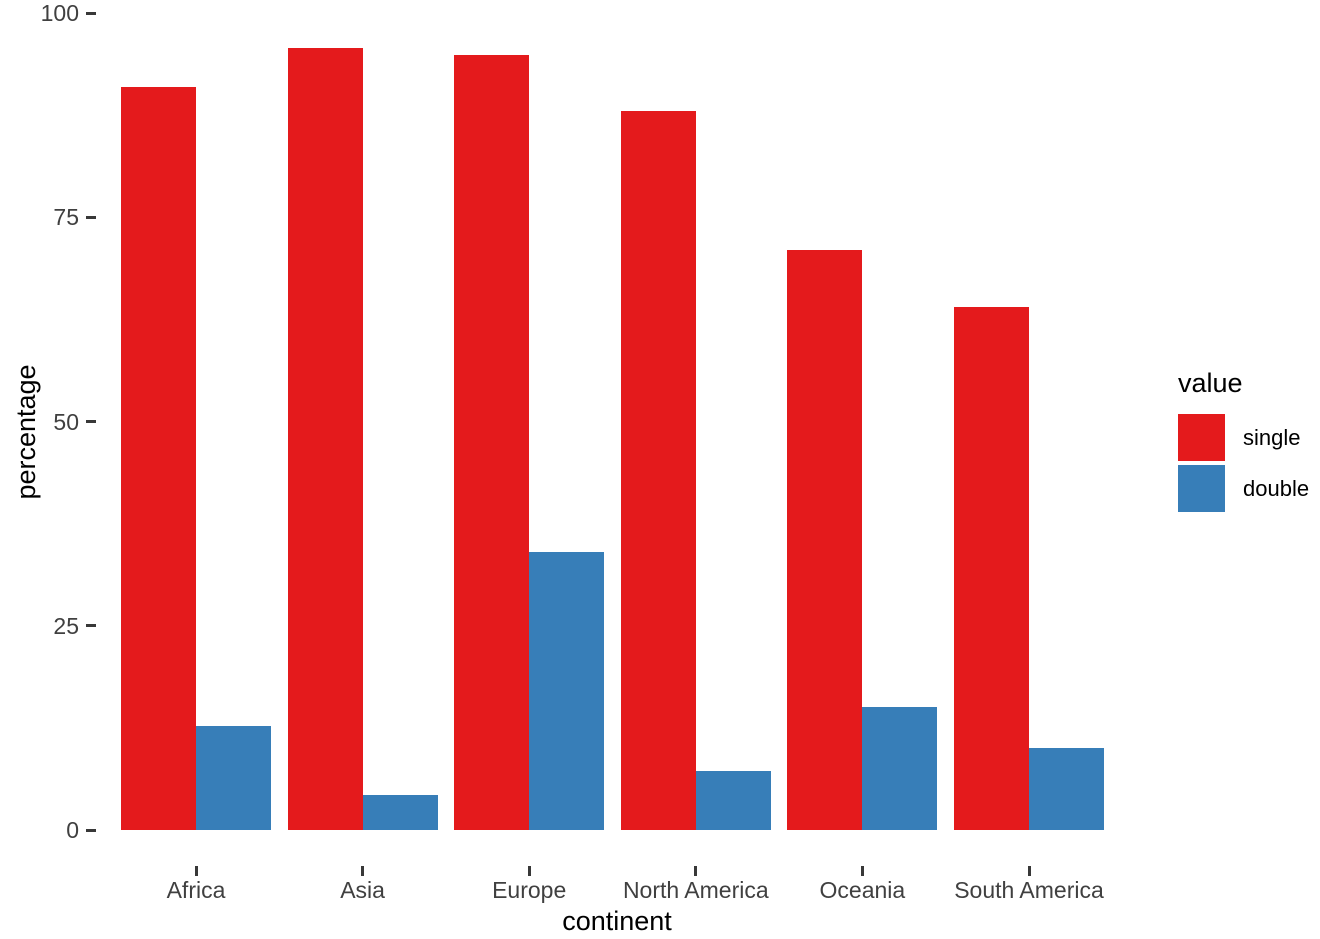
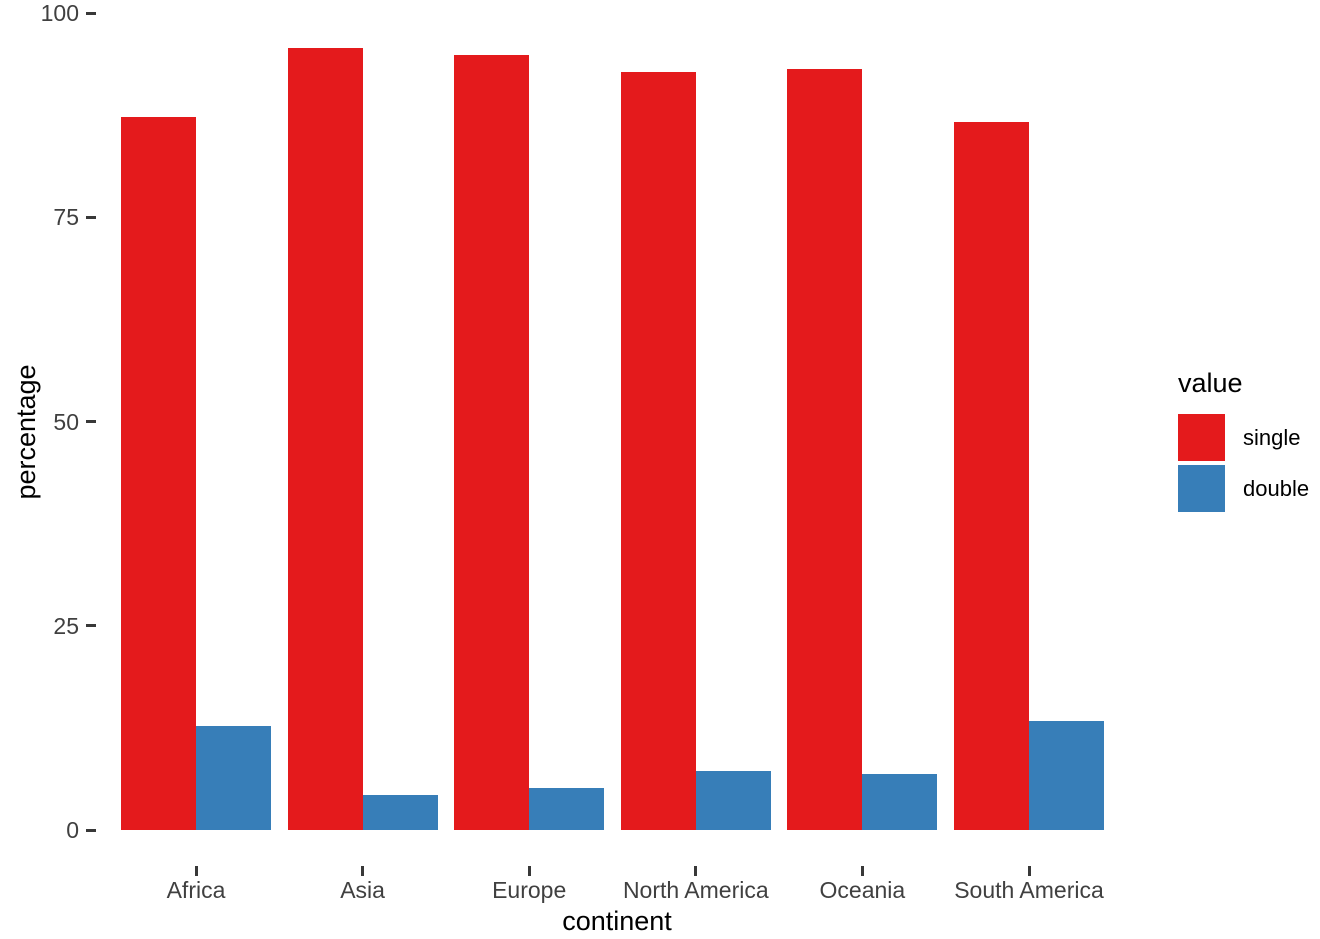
single/Africa: 91 -> 87
double/Europe: 34 -> 5
single/North America: 88 -> 93
single/Oceania: 71 -> 93
double/Oceania: 15 -> 7
single/South America: 64 -> 87
double/South America: 10 -> 13
